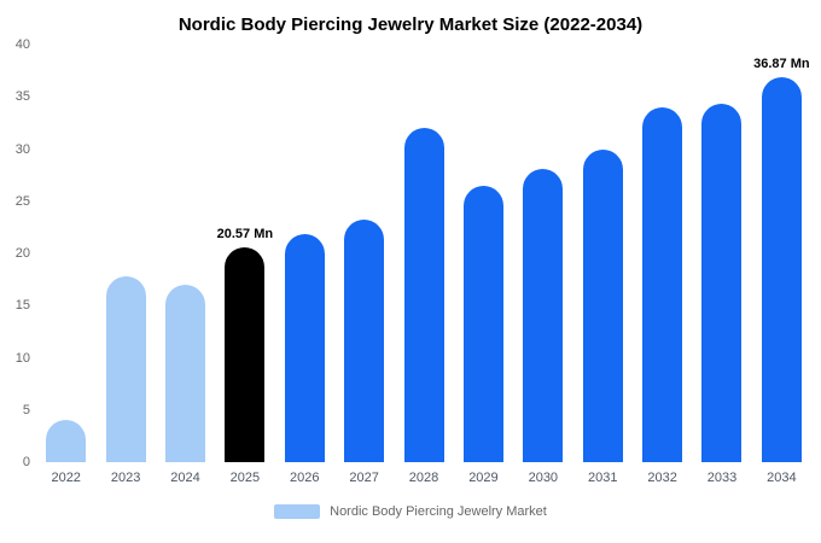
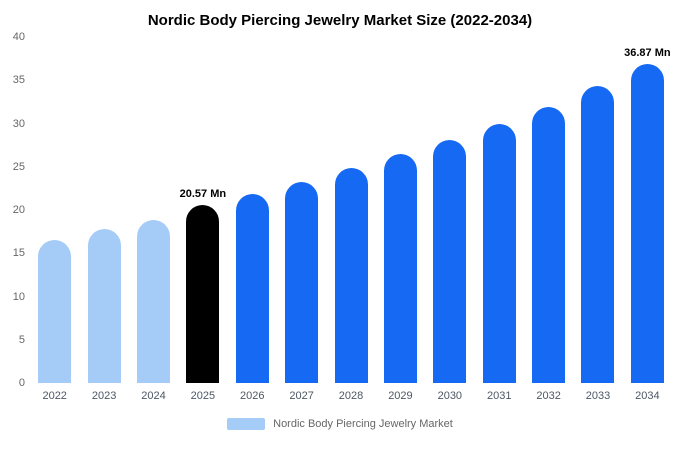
2022: 4 -> 16
2024: 17 -> 19
2028: 32 -> 25
2032: 34 -> 32
